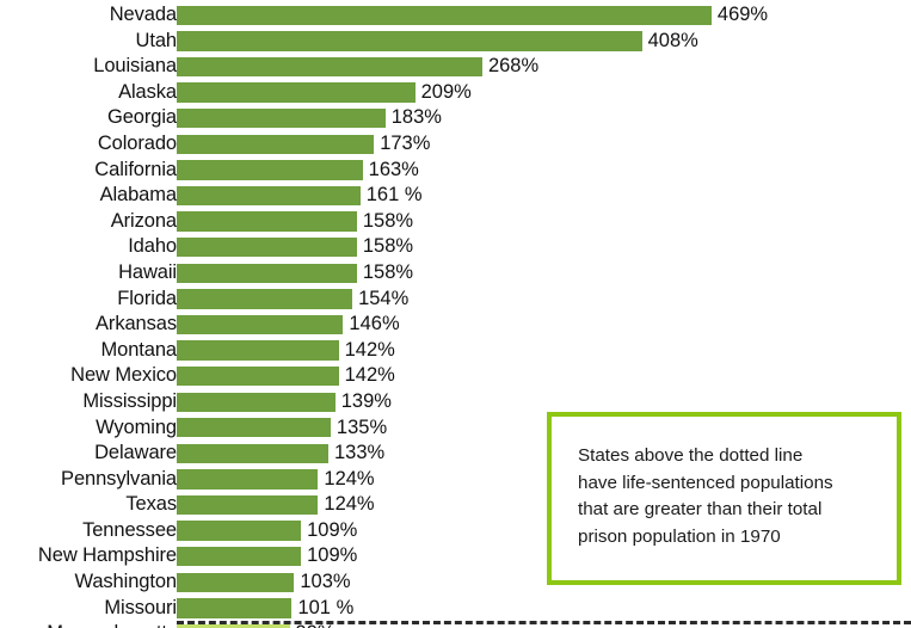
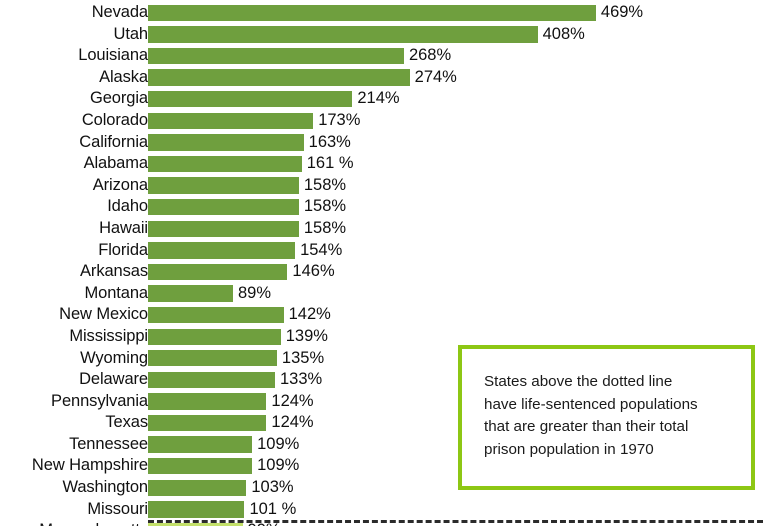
Alaska: 209% -> 274%
Georgia: 183% -> 214%
Montana: 142% -> 89%
